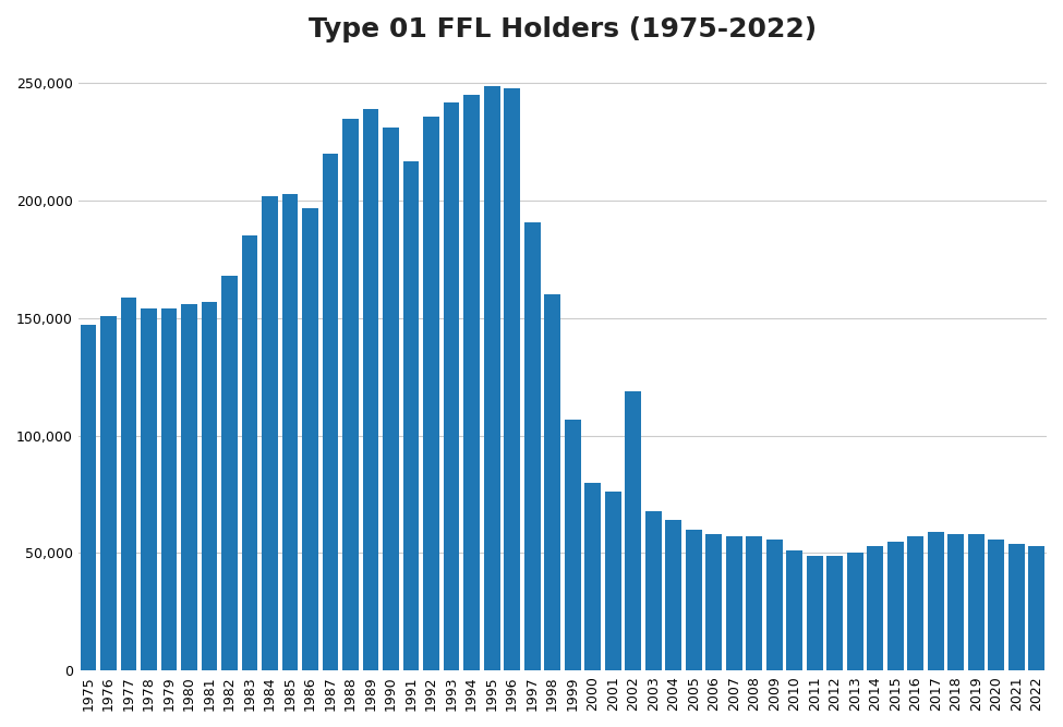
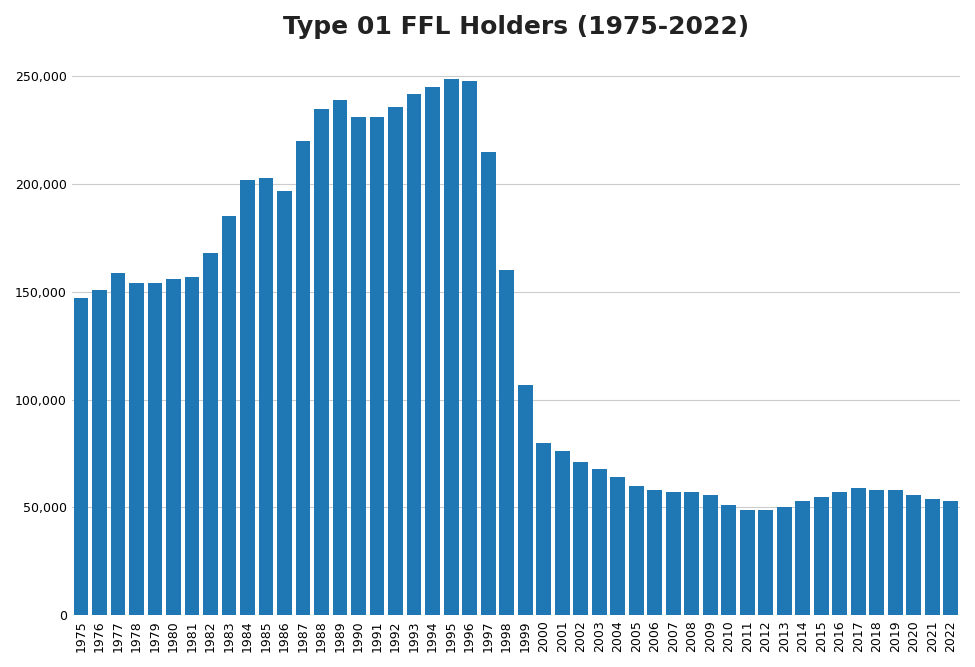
1991: 217,000 -> 231,000
1997: 191,000 -> 215,000
2002: 119,000 -> 71,000
